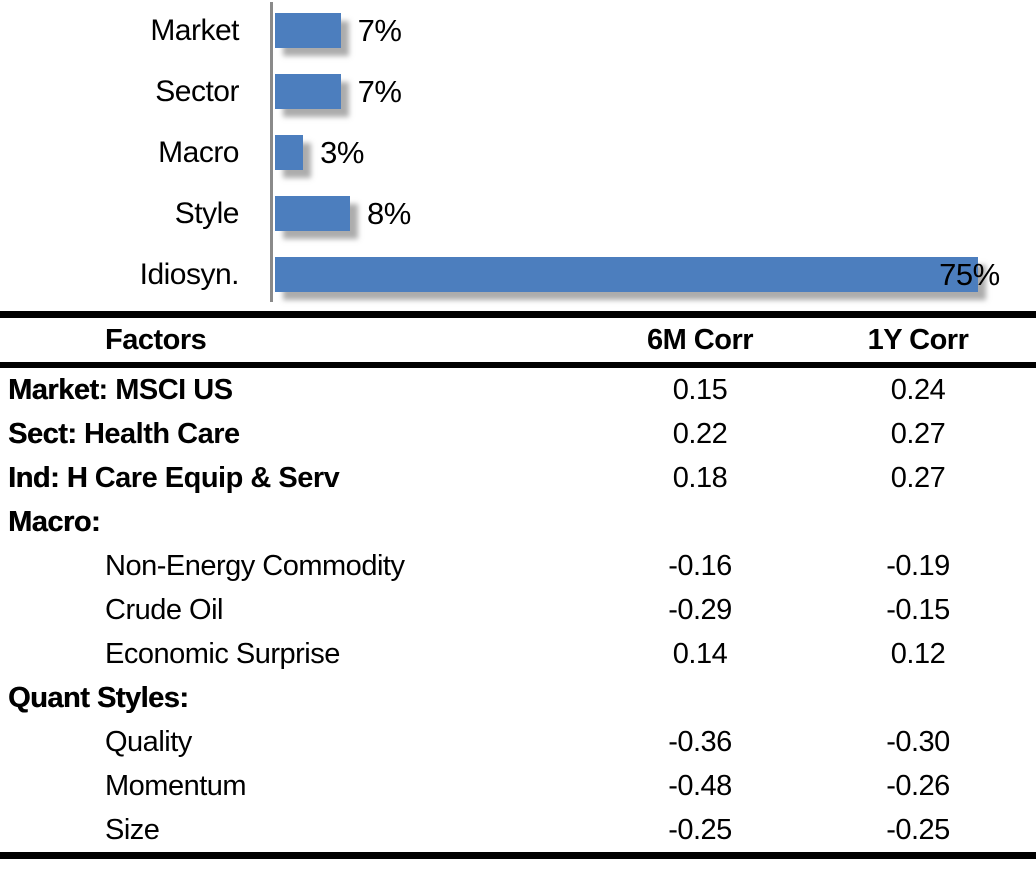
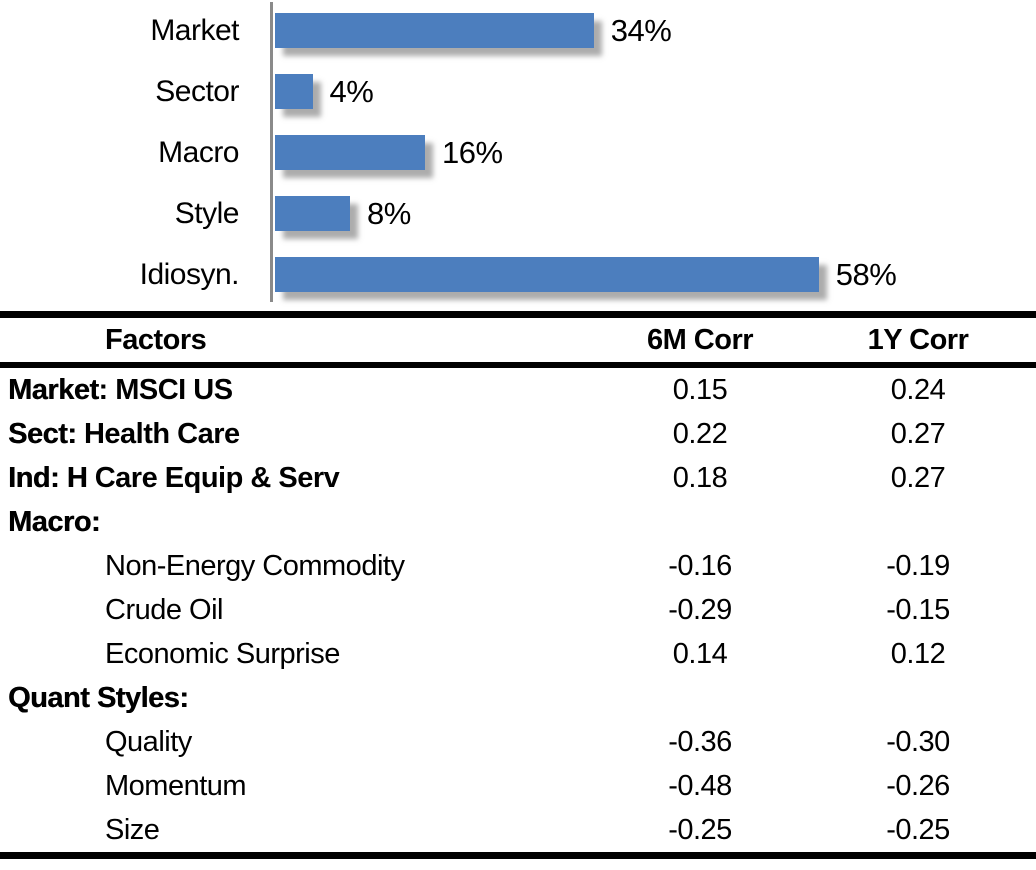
Market: 7% -> 34%
Sector: 7% -> 4%
Macro: 3% -> 16%
Idiosyn.: 75% -> 58%
